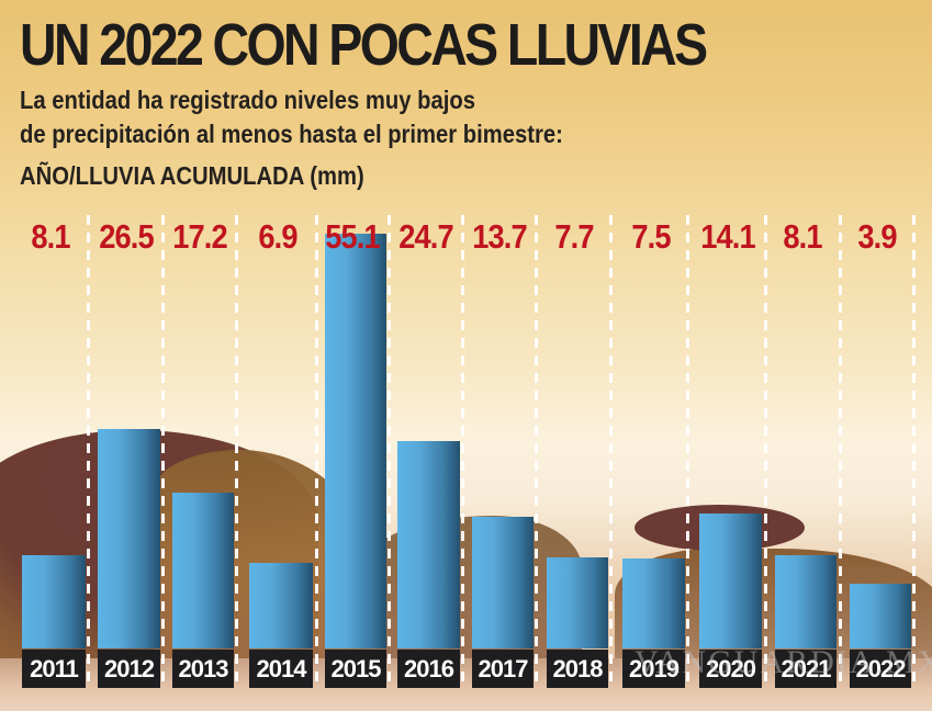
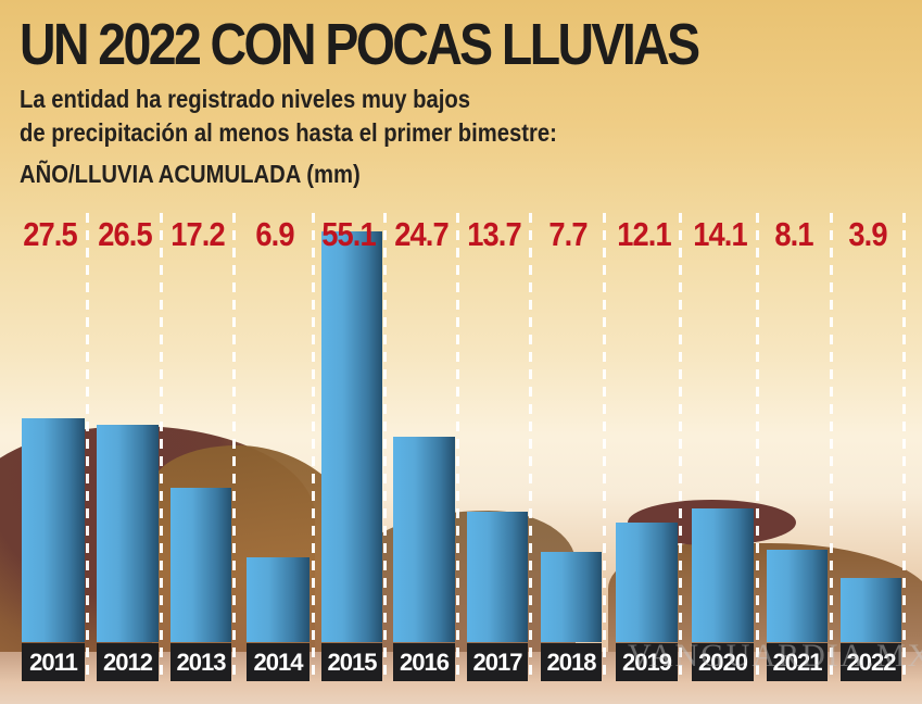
2011: 8.1 -> 27.5
2019: 7.5 -> 12.1
